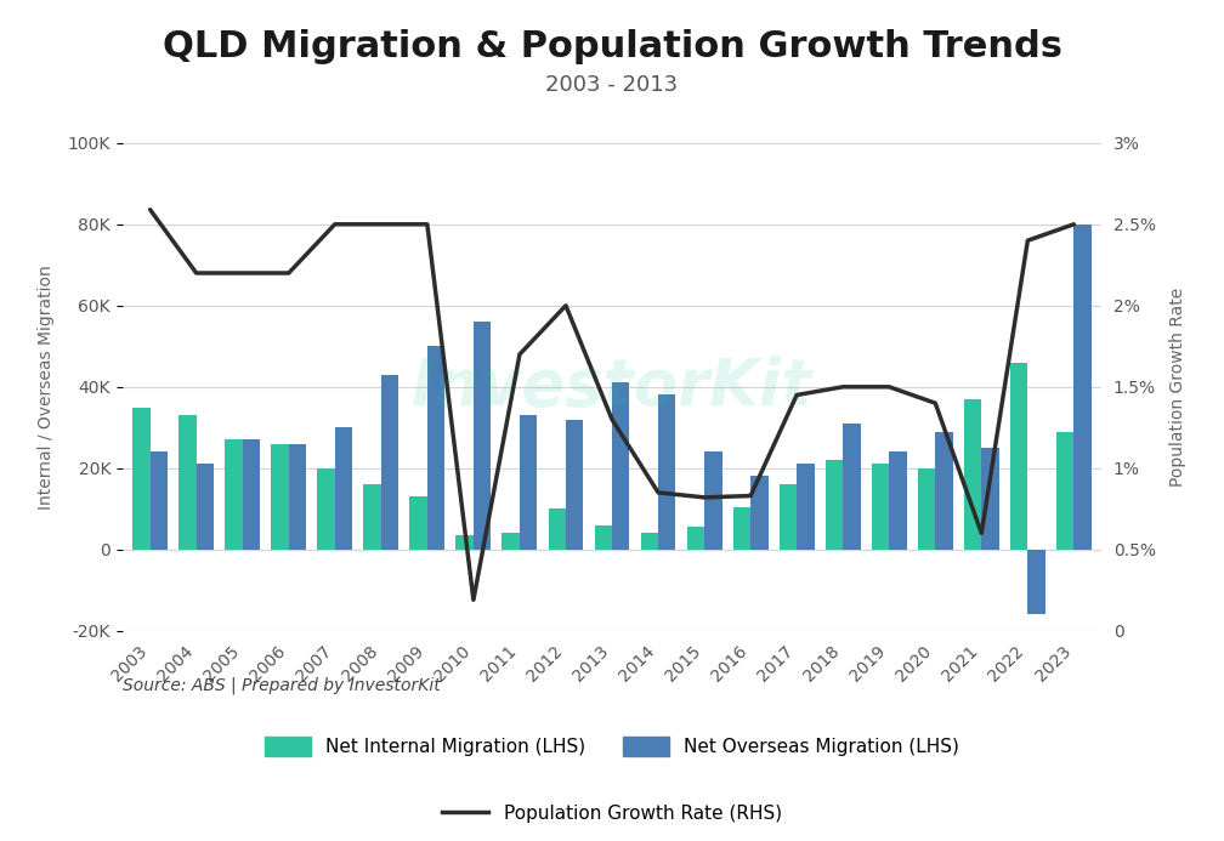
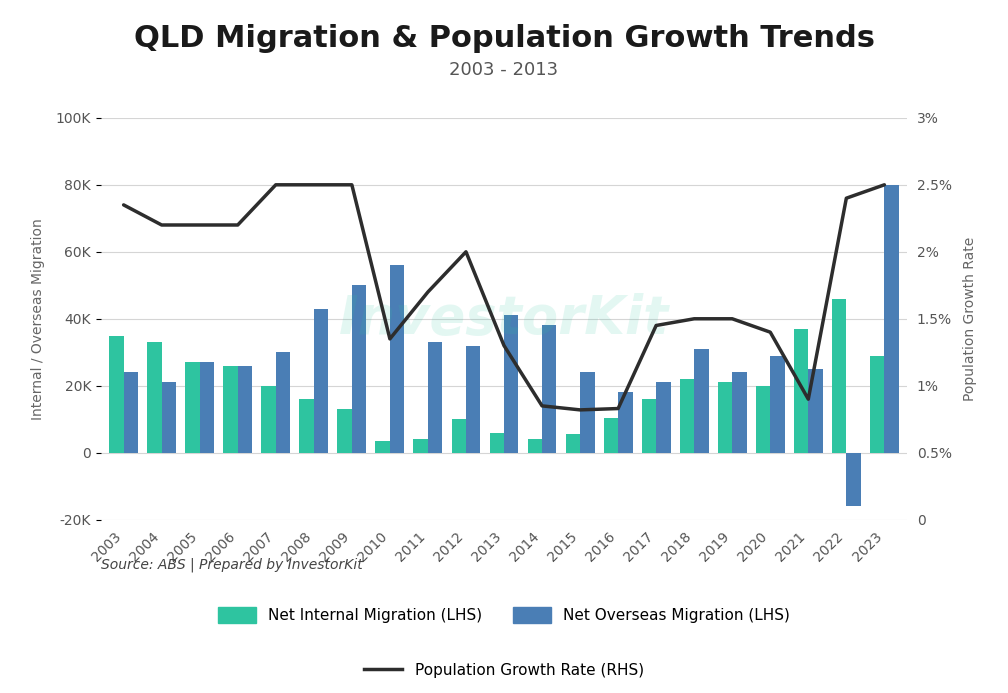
Population Growth Rate (RHS)/2003: 2.59% -> 2.35%
Population Growth Rate (RHS)/2010: 0.19% -> 1.35%
Population Growth Rate (RHS)/2021: 0.60% -> 0.90%
